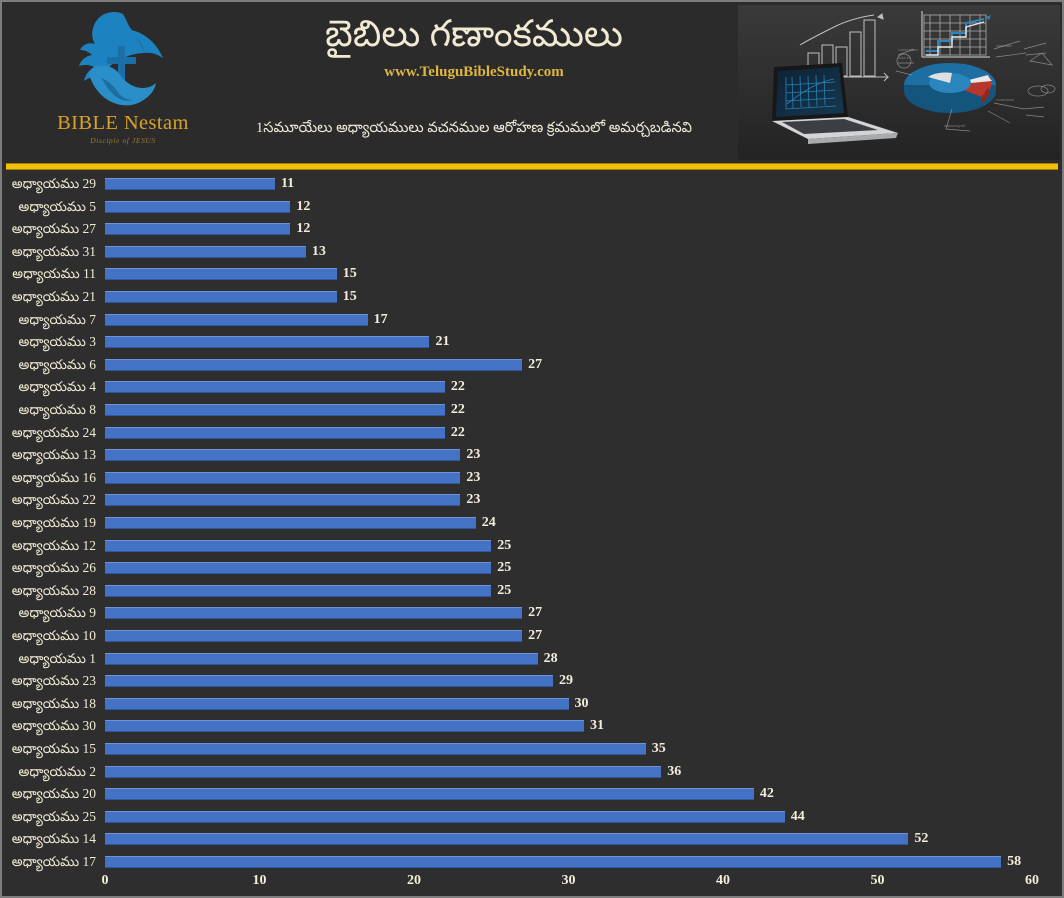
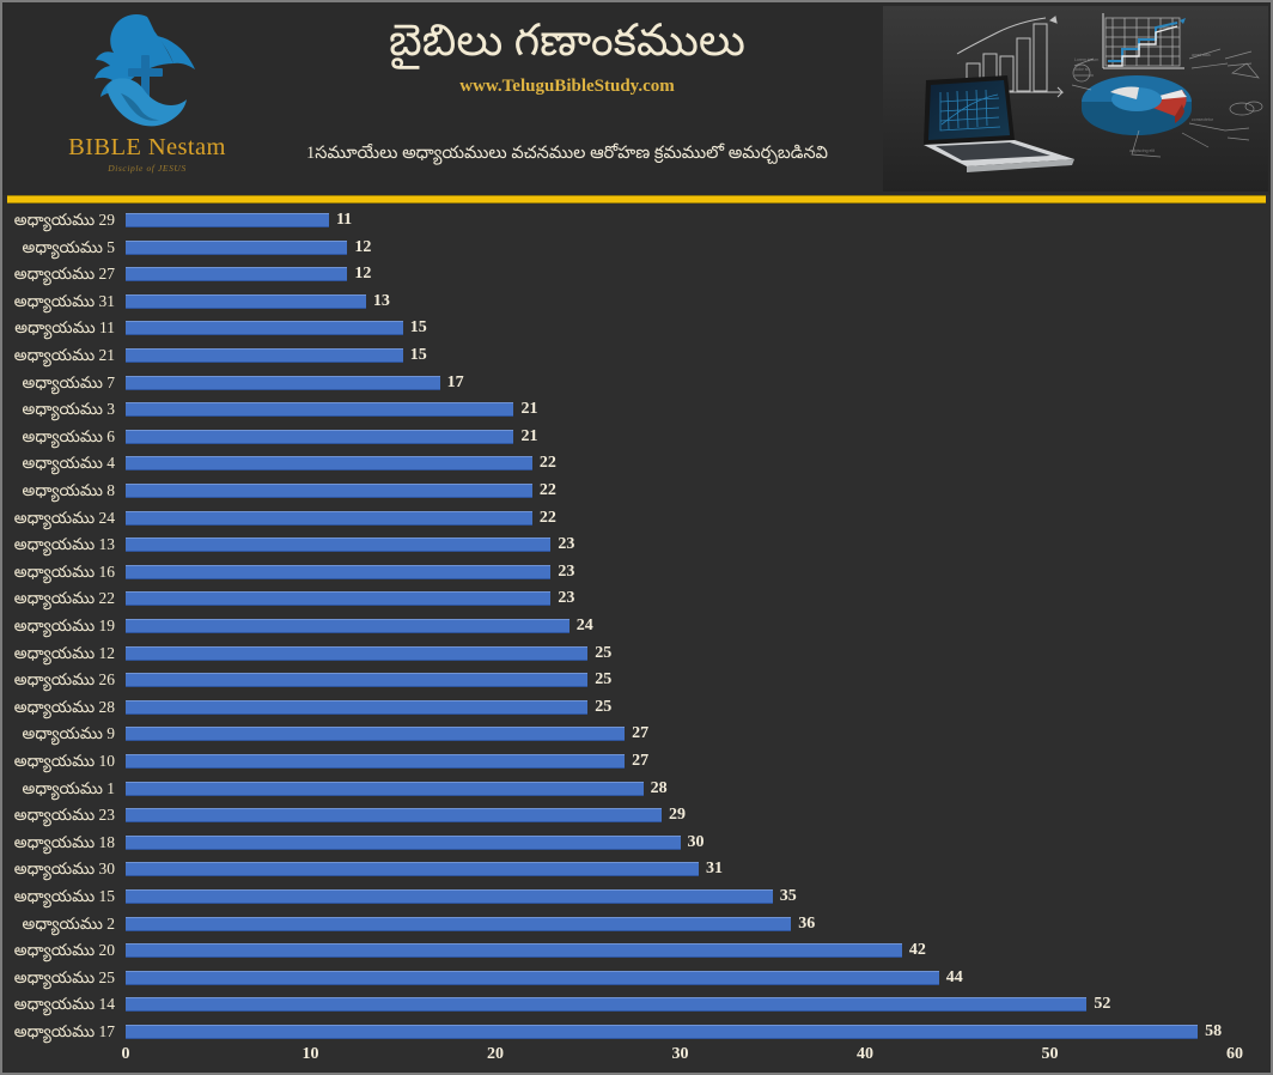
అధ్యాయము 6: 27 -> 21
